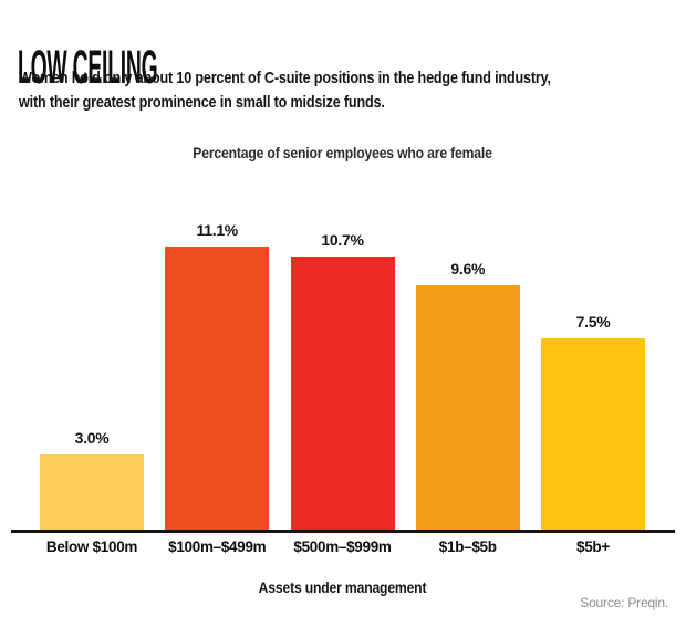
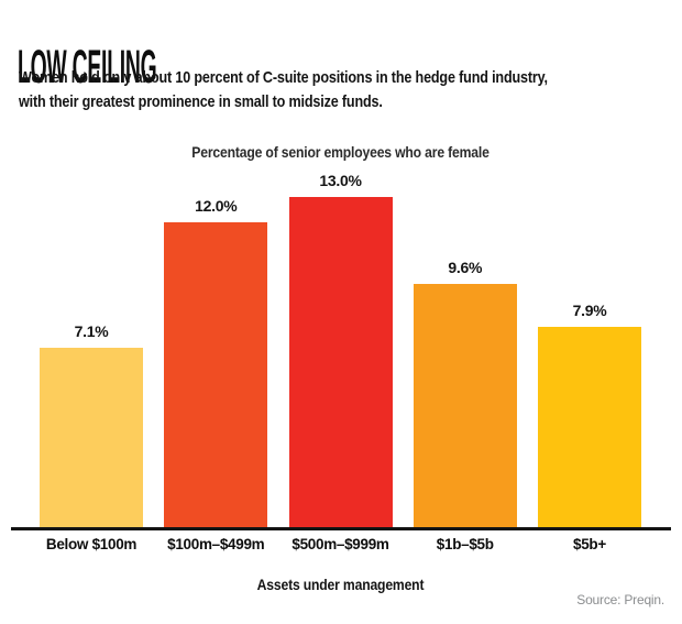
Below $100m: 3.0% -> 7.1%
$100m–$499m: 11.1% -> 12.0%
$500m–$999m: 10.7% -> 13.0%
$5b+: 7.5% -> 7.9%
